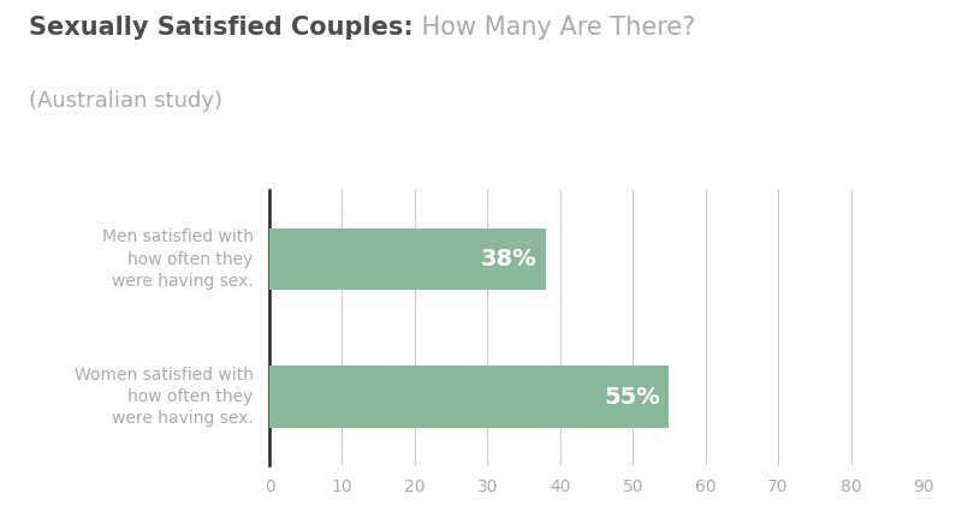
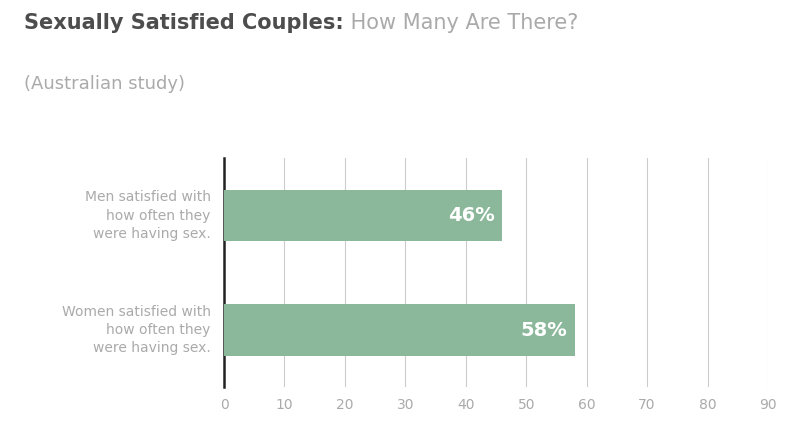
Men satisfied with how often they were having sex.: 38% -> 46%
Women satisfied with how often they were having sex.: 55% -> 58%
